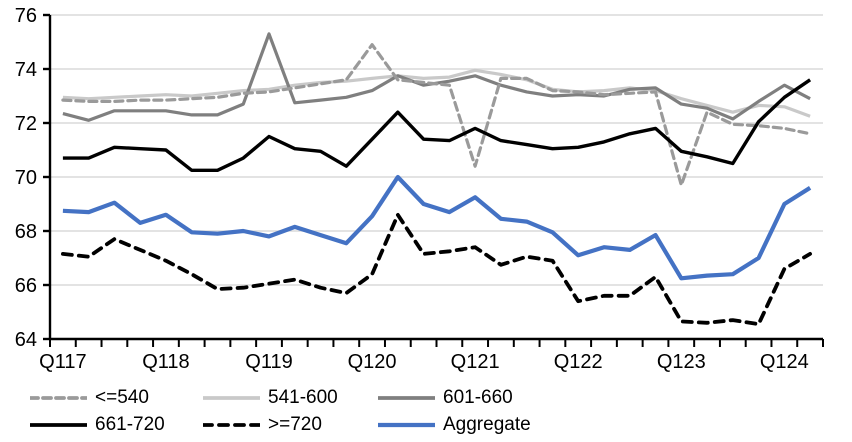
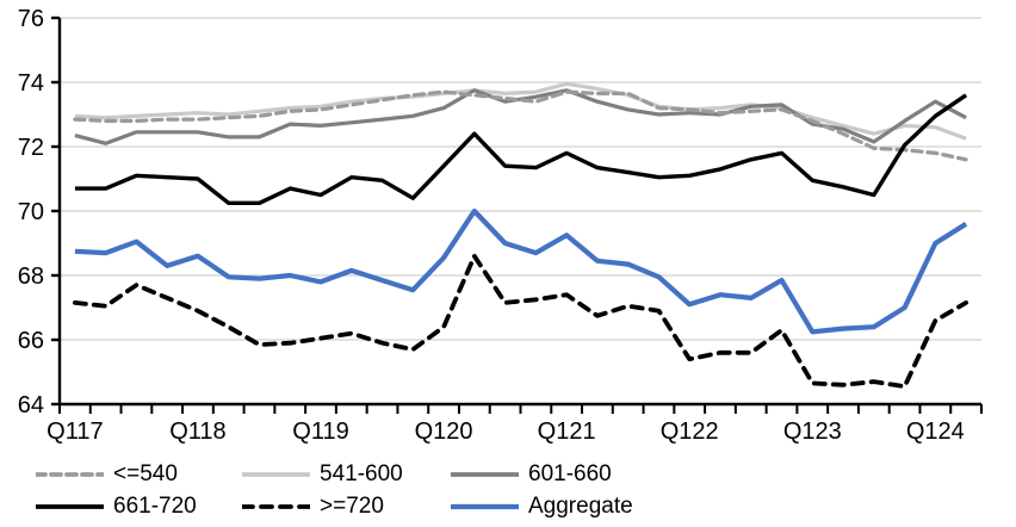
601-660/Q119: 75.3 -> 72.7
661-720/Q119: 71.5 -> 70.5
<=540/Q120: 74.9 -> 73.7
<=540/Q121: 70.4 -> 73.7
<=540/Q123: 69.7 -> 72.8
